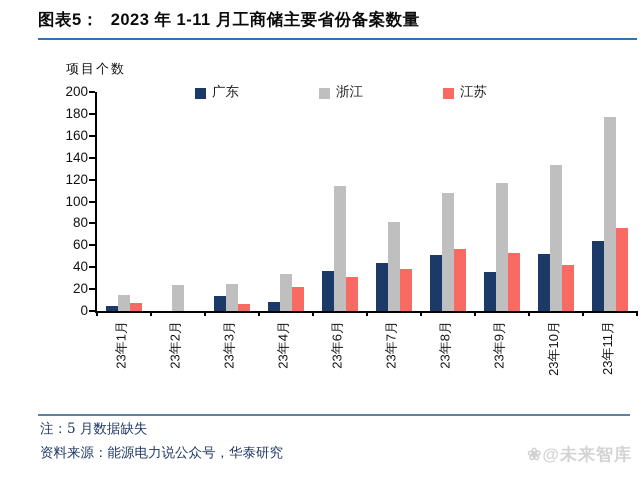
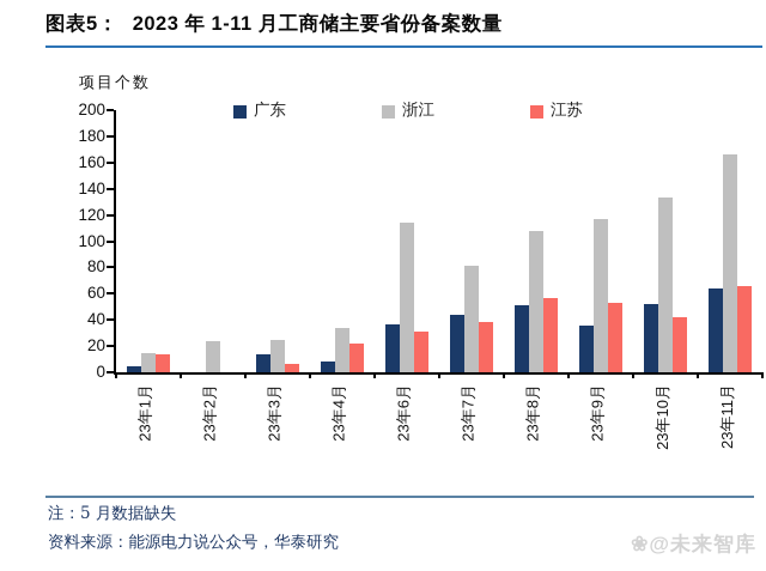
江苏/23年1月: 7 -> 14
浙江/23年11月: 177 -> 166
江苏/23年11月: 76 -> 66
